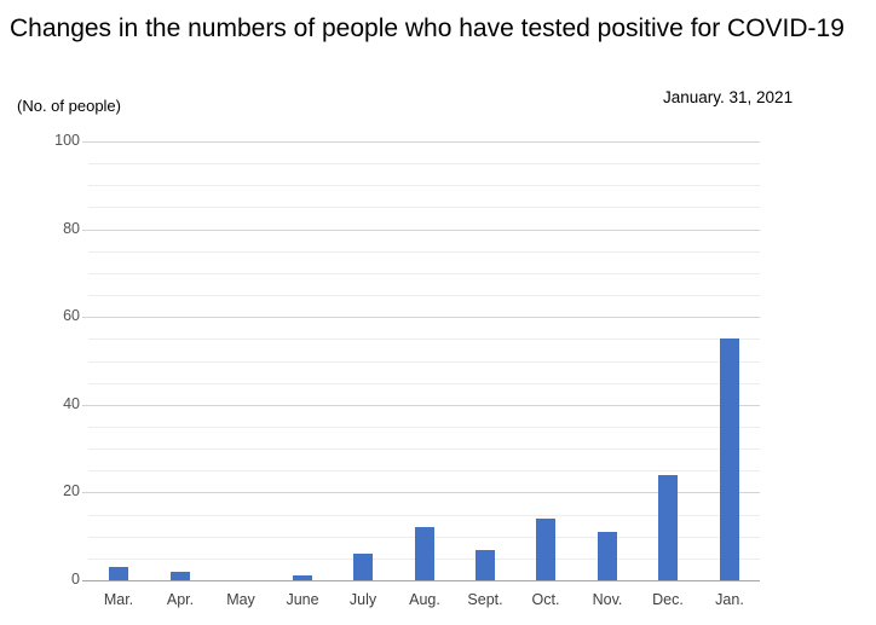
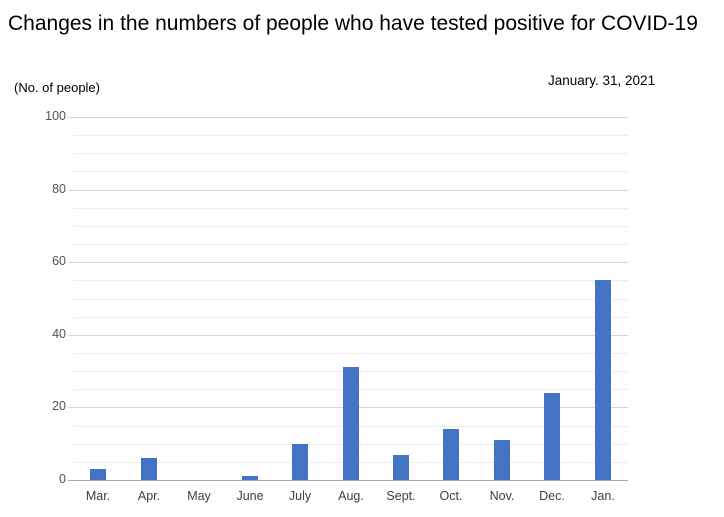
Apr.: 2 -> 6
July: 6 -> 10
Aug.: 12 -> 31
